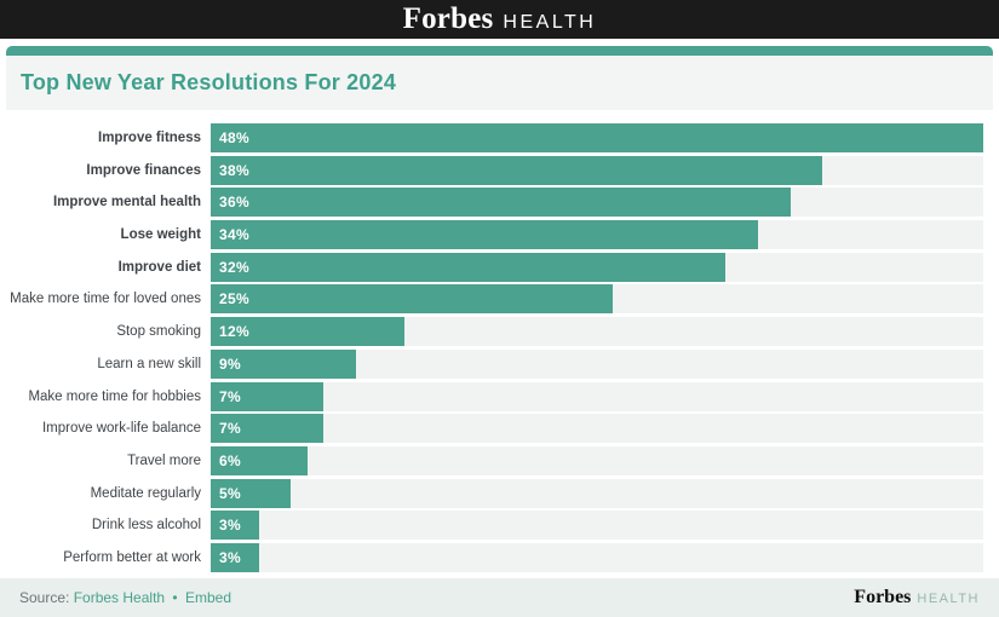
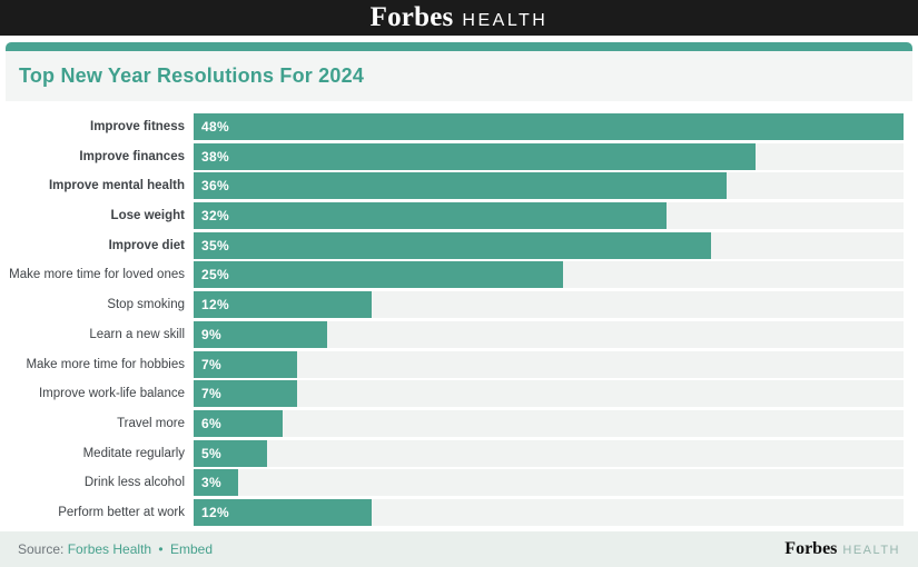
Lose weight: 34% -> 32%
Improve diet: 32% -> 35%
Perform better at work: 3% -> 12%
